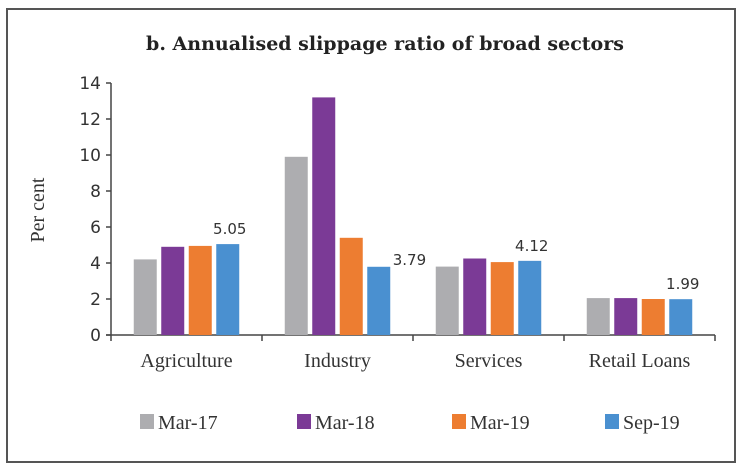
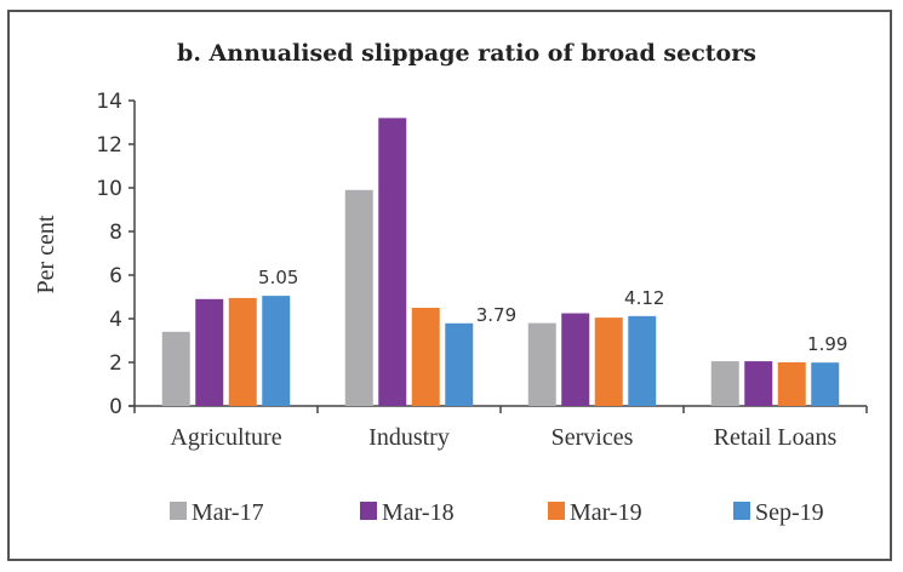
Mar-17/Agriculture: 4.2 -> 3.4
Mar-19/Industry: 5.4 -> 4.5
